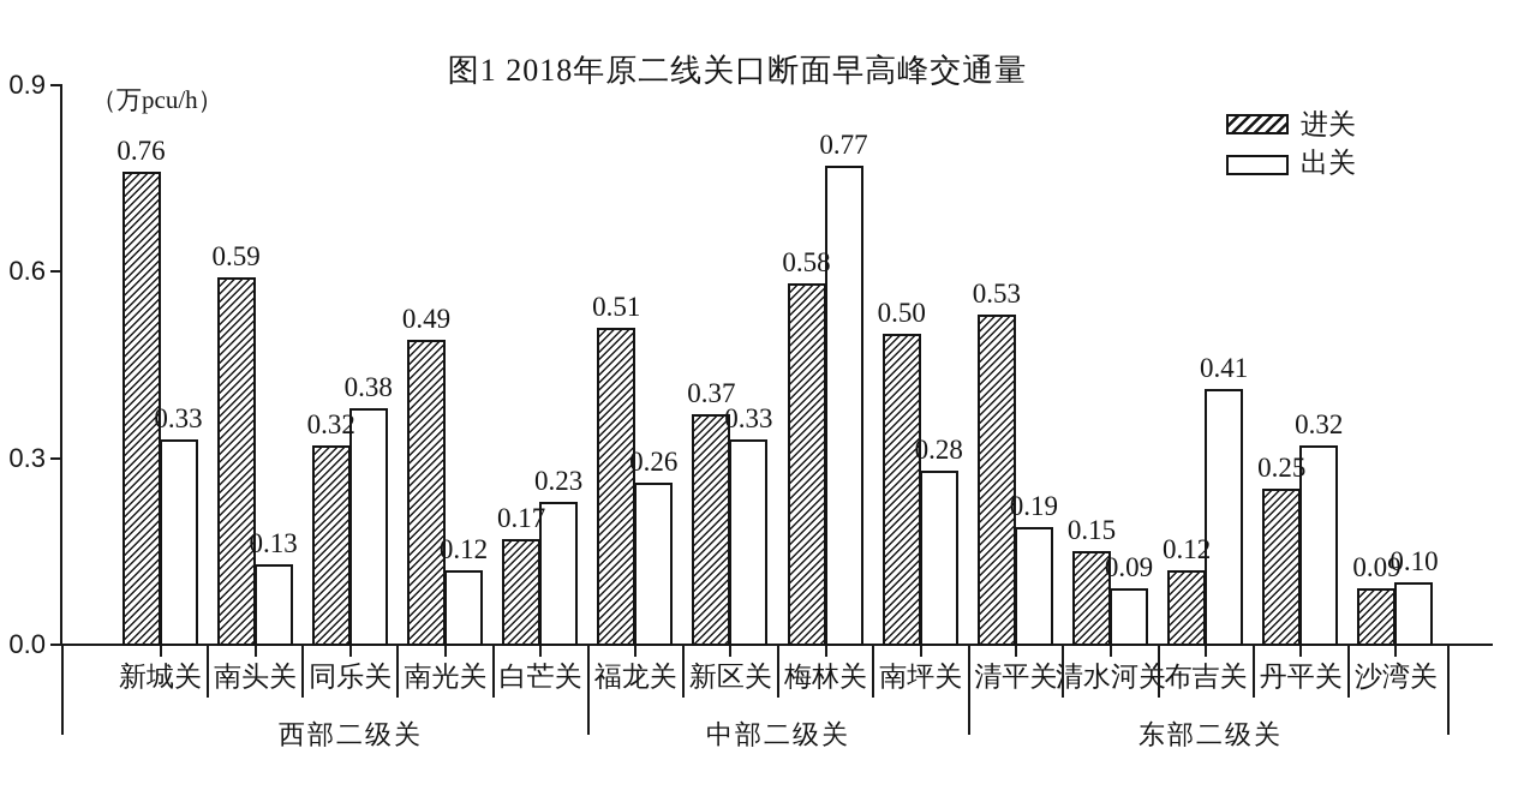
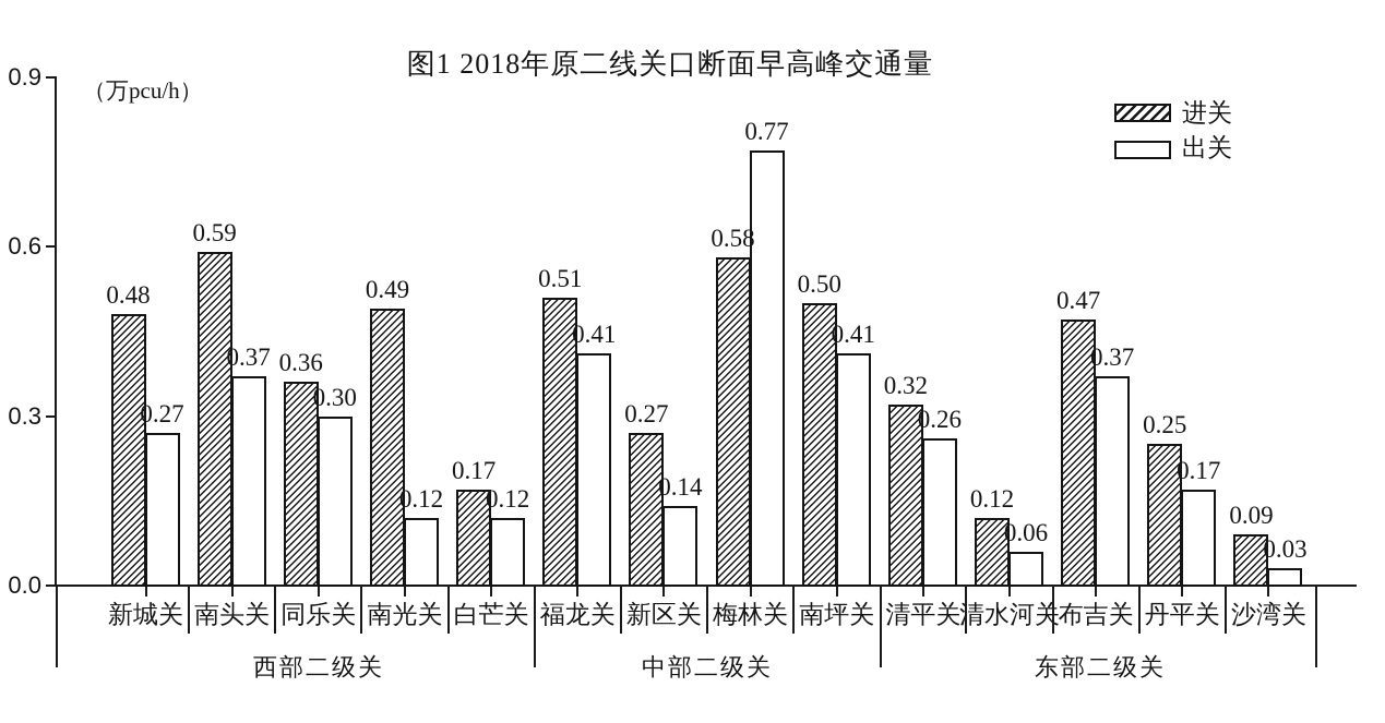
进关/新城关: 0.76 -> 0.48
出关/新城关: 0.33 -> 0.27
出关/南头关: 0.13 -> 0.37
进关/同乐关: 0.32 -> 0.36
出关/同乐关: 0.38 -> 0.30
出关/白芒关: 0.23 -> 0.12
出关/福龙关: 0.26 -> 0.41
进关/新区关: 0.37 -> 0.27
出关/新区关: 0.33 -> 0.14
出关/南坪关: 0.28 -> 0.41
进关/清平关: 0.53 -> 0.32
出关/清平关: 0.19 -> 0.26
进关/清水河关: 0.15 -> 0.12
出关/清水河关: 0.09 -> 0.06
进关/布吉关: 0.12 -> 0.47
出关/布吉关: 0.41 -> 0.37
出关/丹平关: 0.32 -> 0.17
出关/沙湾关: 0.10 -> 0.03
